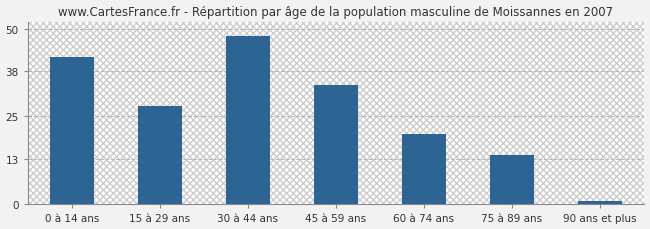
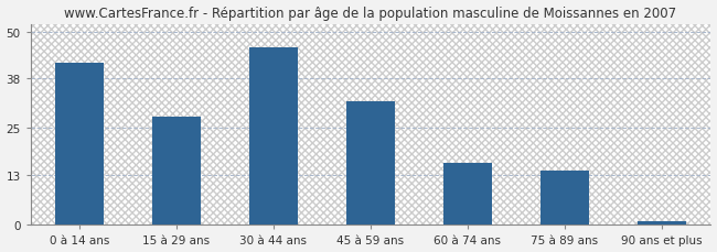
30 à 44 ans: 48 -> 46
45 à 59 ans: 34 -> 32
60 à 74 ans: 20 -> 16
